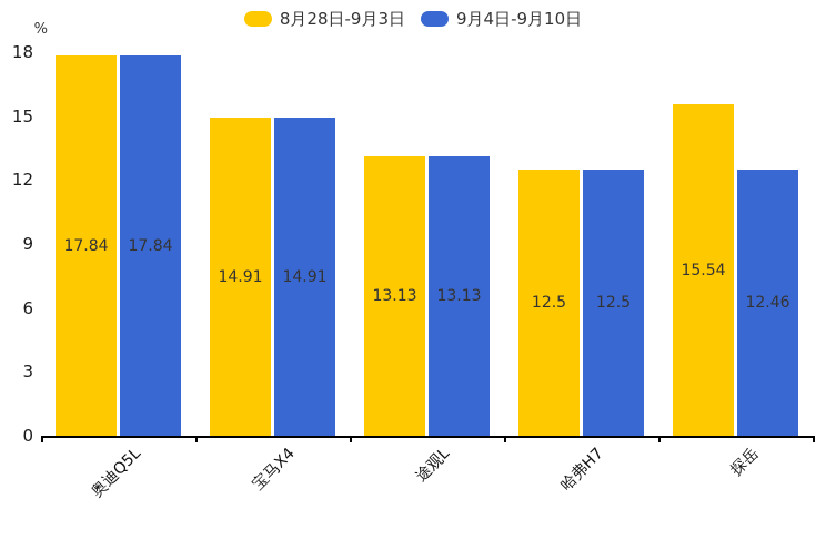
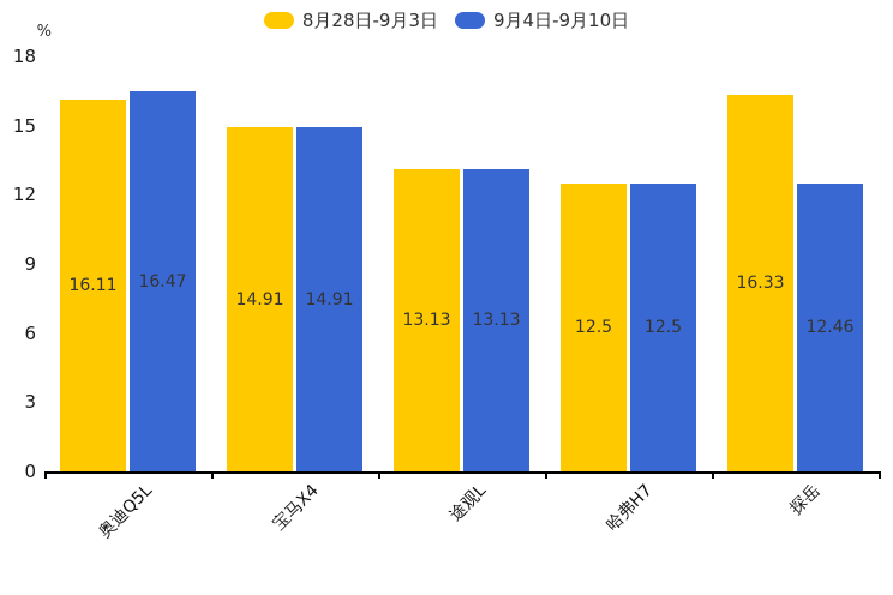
8月28日-9月3日/奥迪Q5L: 17.84 -> 16.11
9月4日-9月10日/奥迪Q5L: 17.84 -> 16.47
8月28日-9月3日/探岳: 15.54 -> 16.33
